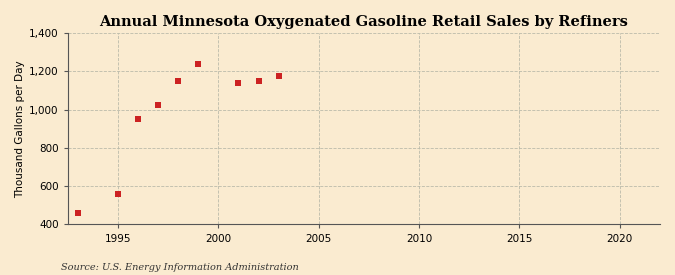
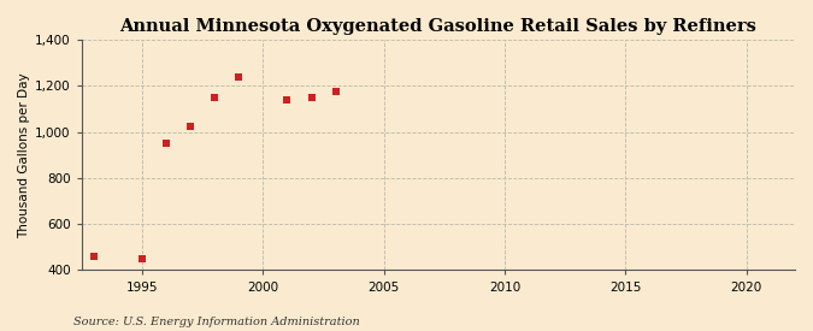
1995: 560 -> 450
